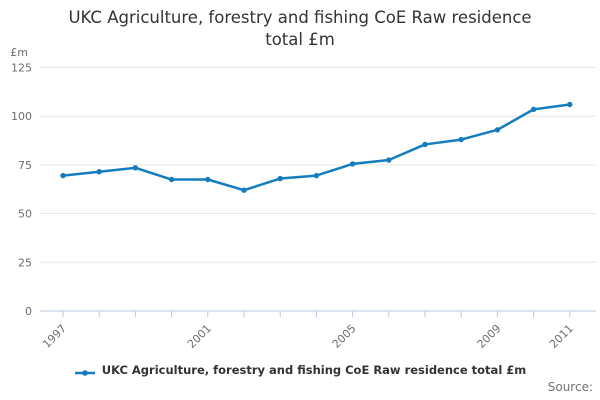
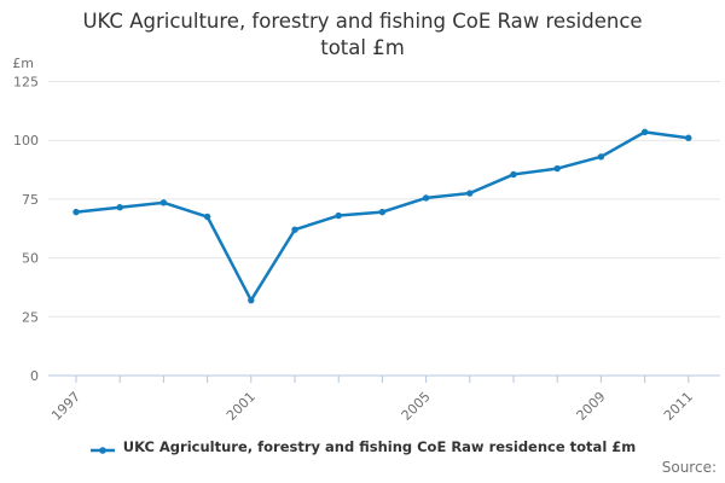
2001: 68 -> 32
2011: 106 -> 101
